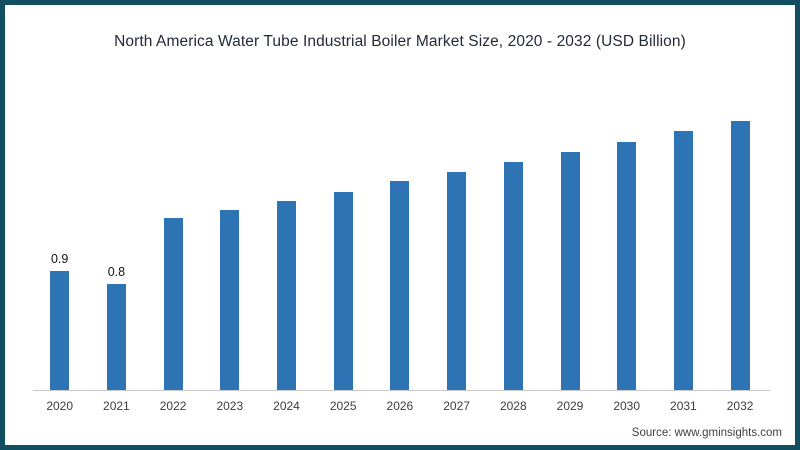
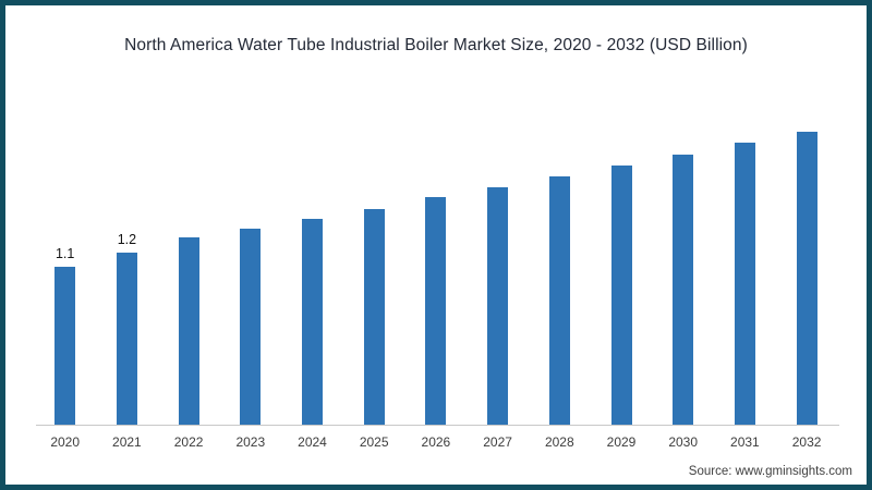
2020: 0.9 -> 1.1
2021: 0.8 -> 1.2
